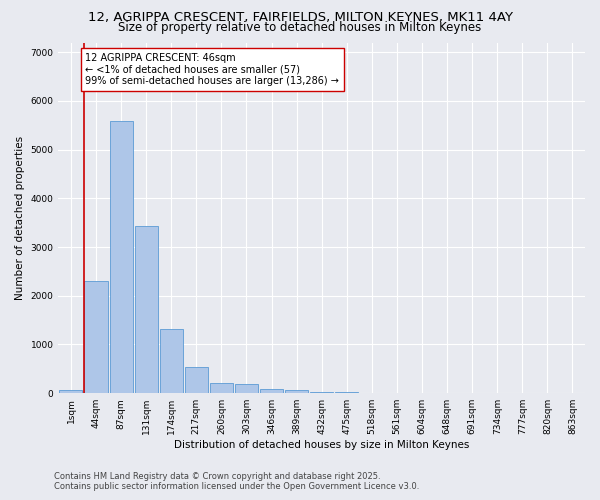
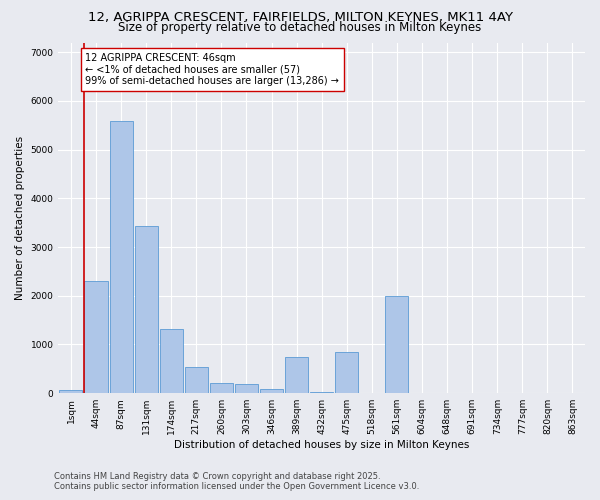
389sqm: 60 -> 750
475sqm: 20 -> 850
561sqm: 0 -> 2000
